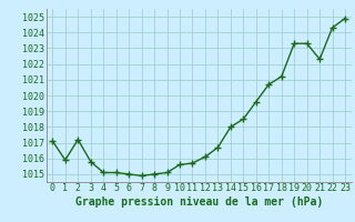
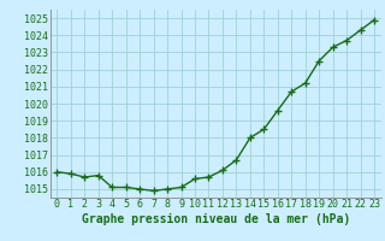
0: 1017.1 -> 1016.0
2: 1017.2 -> 1015.7
19: 1023.3 -> 1022.5
21: 1022.3 -> 1023.7
